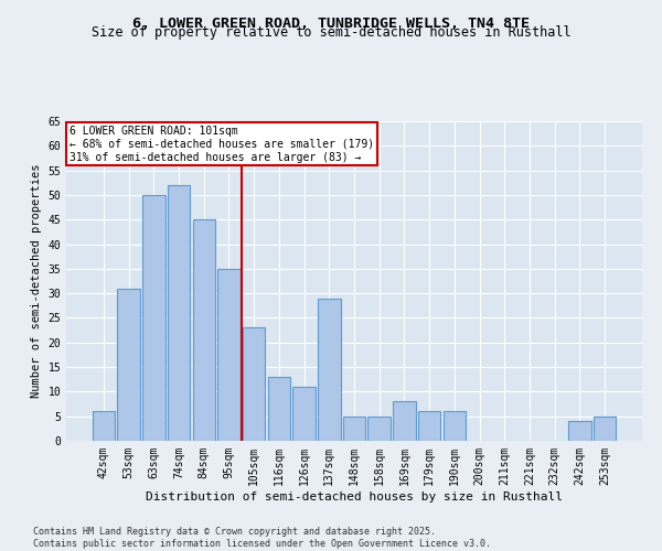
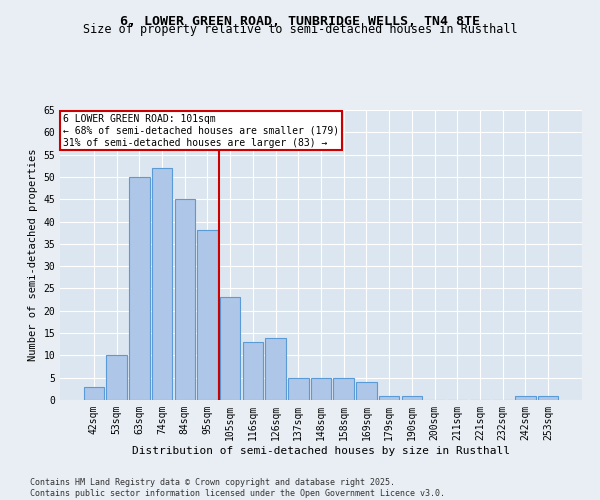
42sqm: 6 -> 3
53sqm: 31 -> 10
95sqm: 35 -> 38
126sqm: 11 -> 14
137sqm: 29 -> 5
169sqm: 8 -> 4
179sqm: 6 -> 1
190sqm: 6 -> 1
242sqm: 4 -> 1
253sqm: 5 -> 1
